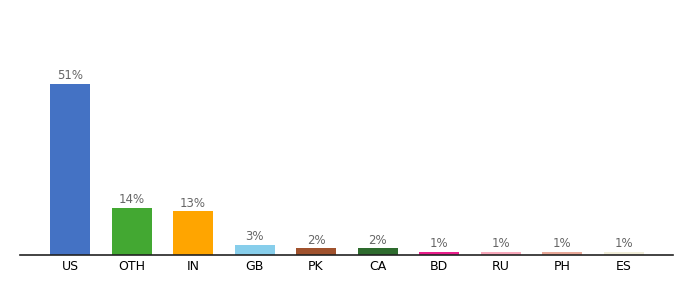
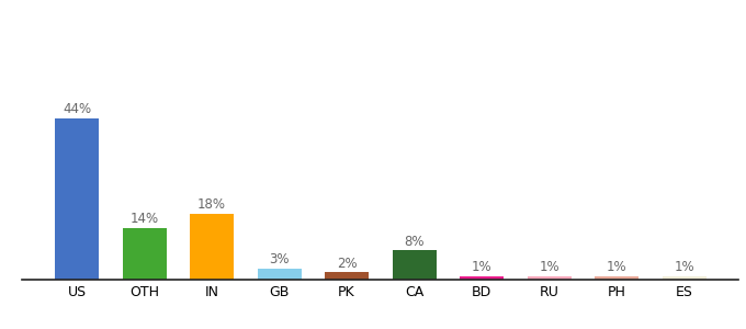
US: 51% -> 44%
IN: 13% -> 18%
CA: 2% -> 8%
